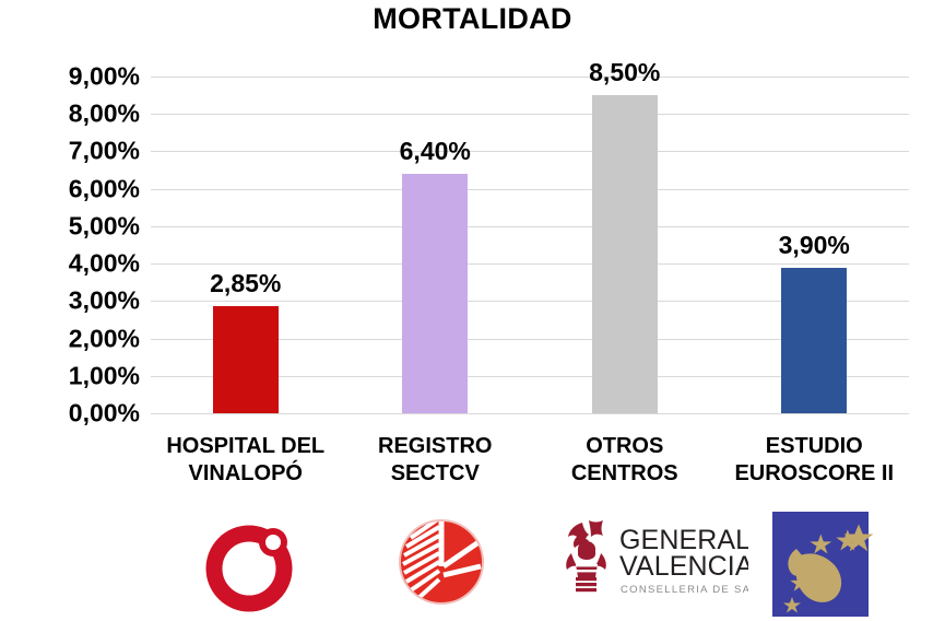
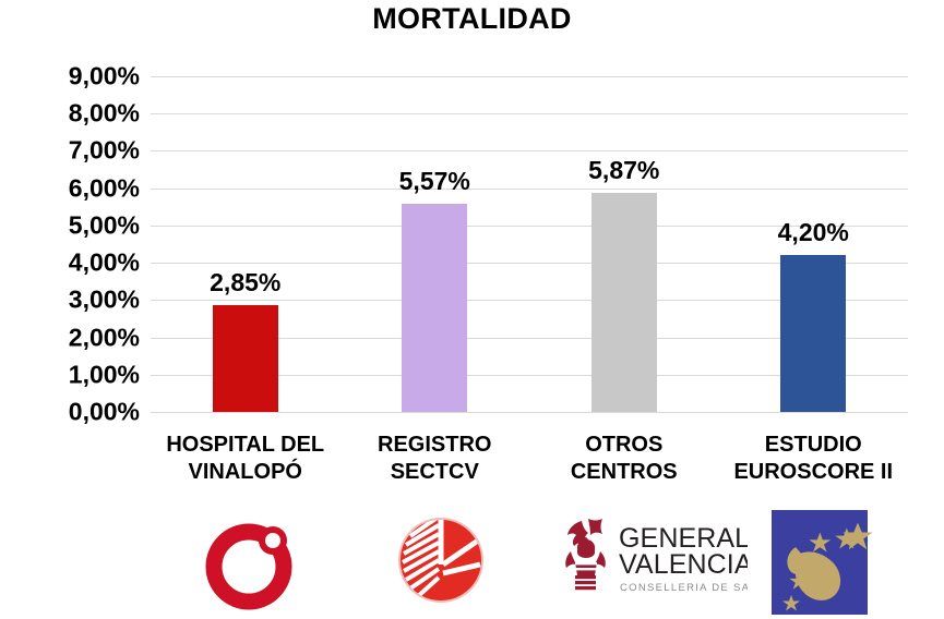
REGISTRO SECTCV: 6,40% -> 5,57%
OTROS CENTROS: 8,50% -> 5,87%
ESTUDIO EUROSCORE II: 3,90% -> 4,20%
